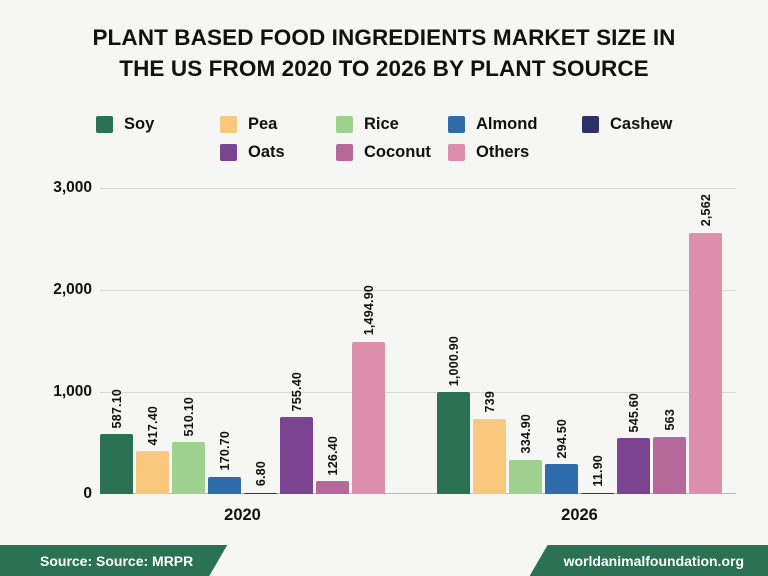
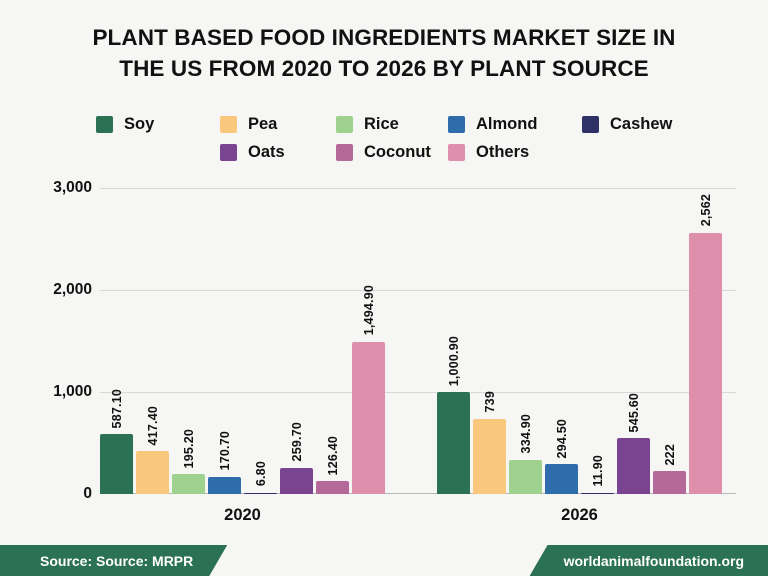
Rice/2020: 510.10 -> 195.20
Oats/2020: 755.40 -> 259.70
Coconut/2026: 563 -> 222
